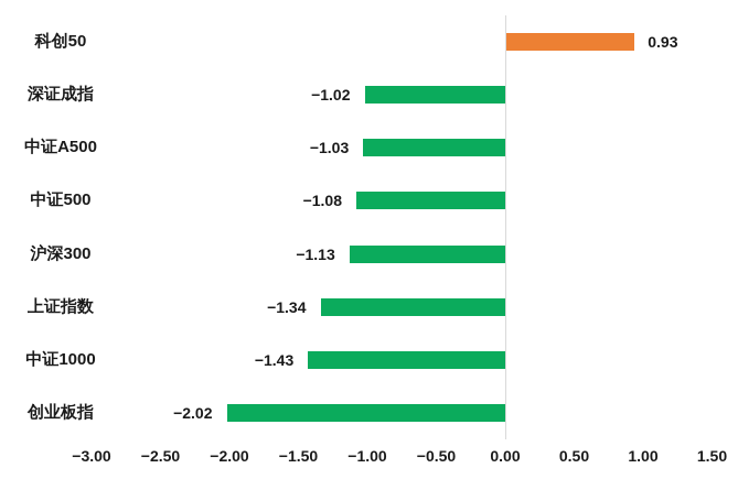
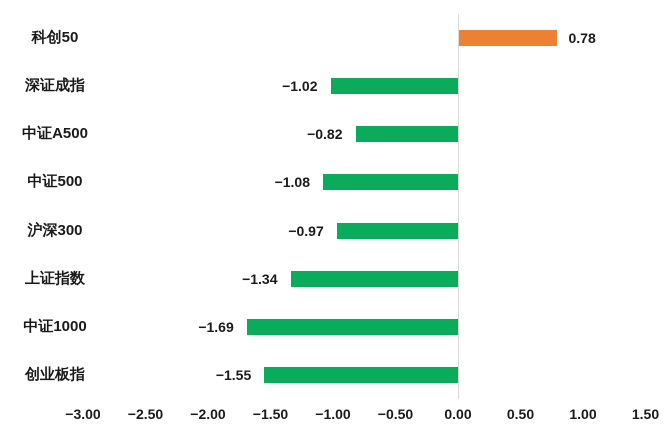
科创50: 0.93 -> 0.78
中证A500: −1.03 -> −0.82
沪深300: −1.13 -> −0.97
中证1000: −1.43 -> −1.69
创业板指: −2.02 -> −1.55
